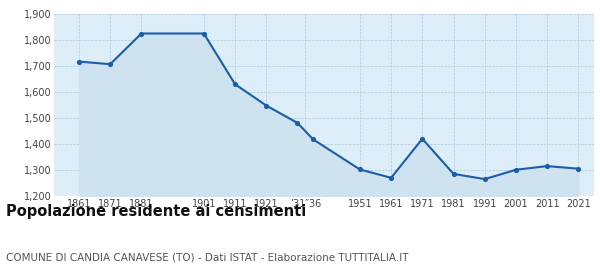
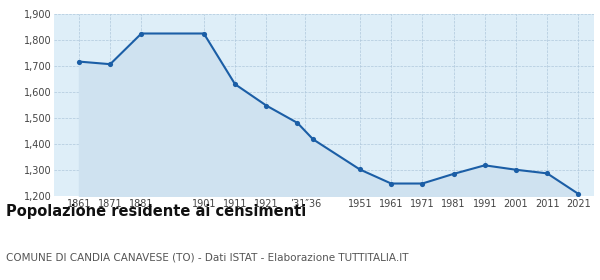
1961: 1,270 -> 1,248
1971: 1,420 -> 1,248
1991: 1,265 -> 1,318
2011: 1,315 -> 1,287
2021: 1,305 -> 1,208
